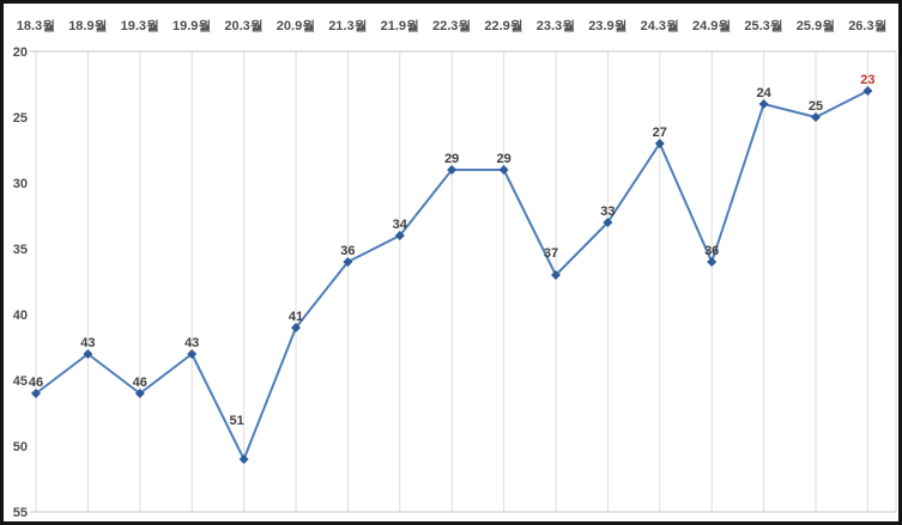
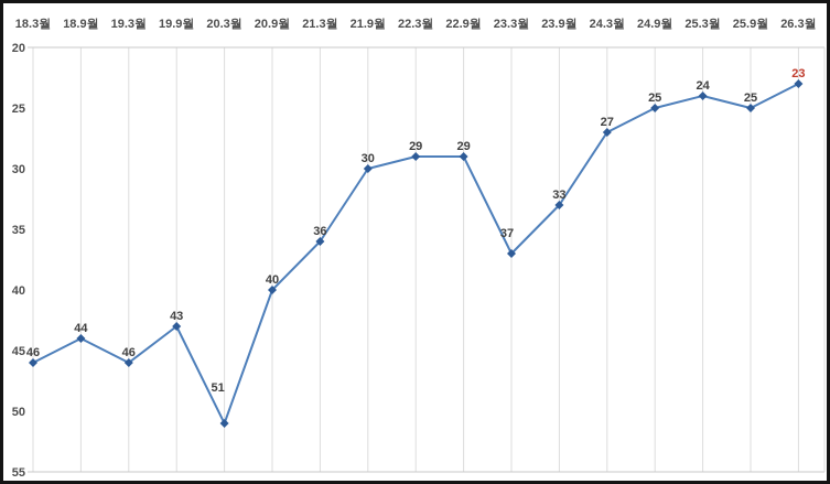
18.9월: 43 -> 44
20.9월: 41 -> 40
21.9월: 34 -> 30
24.9월: 36 -> 25
